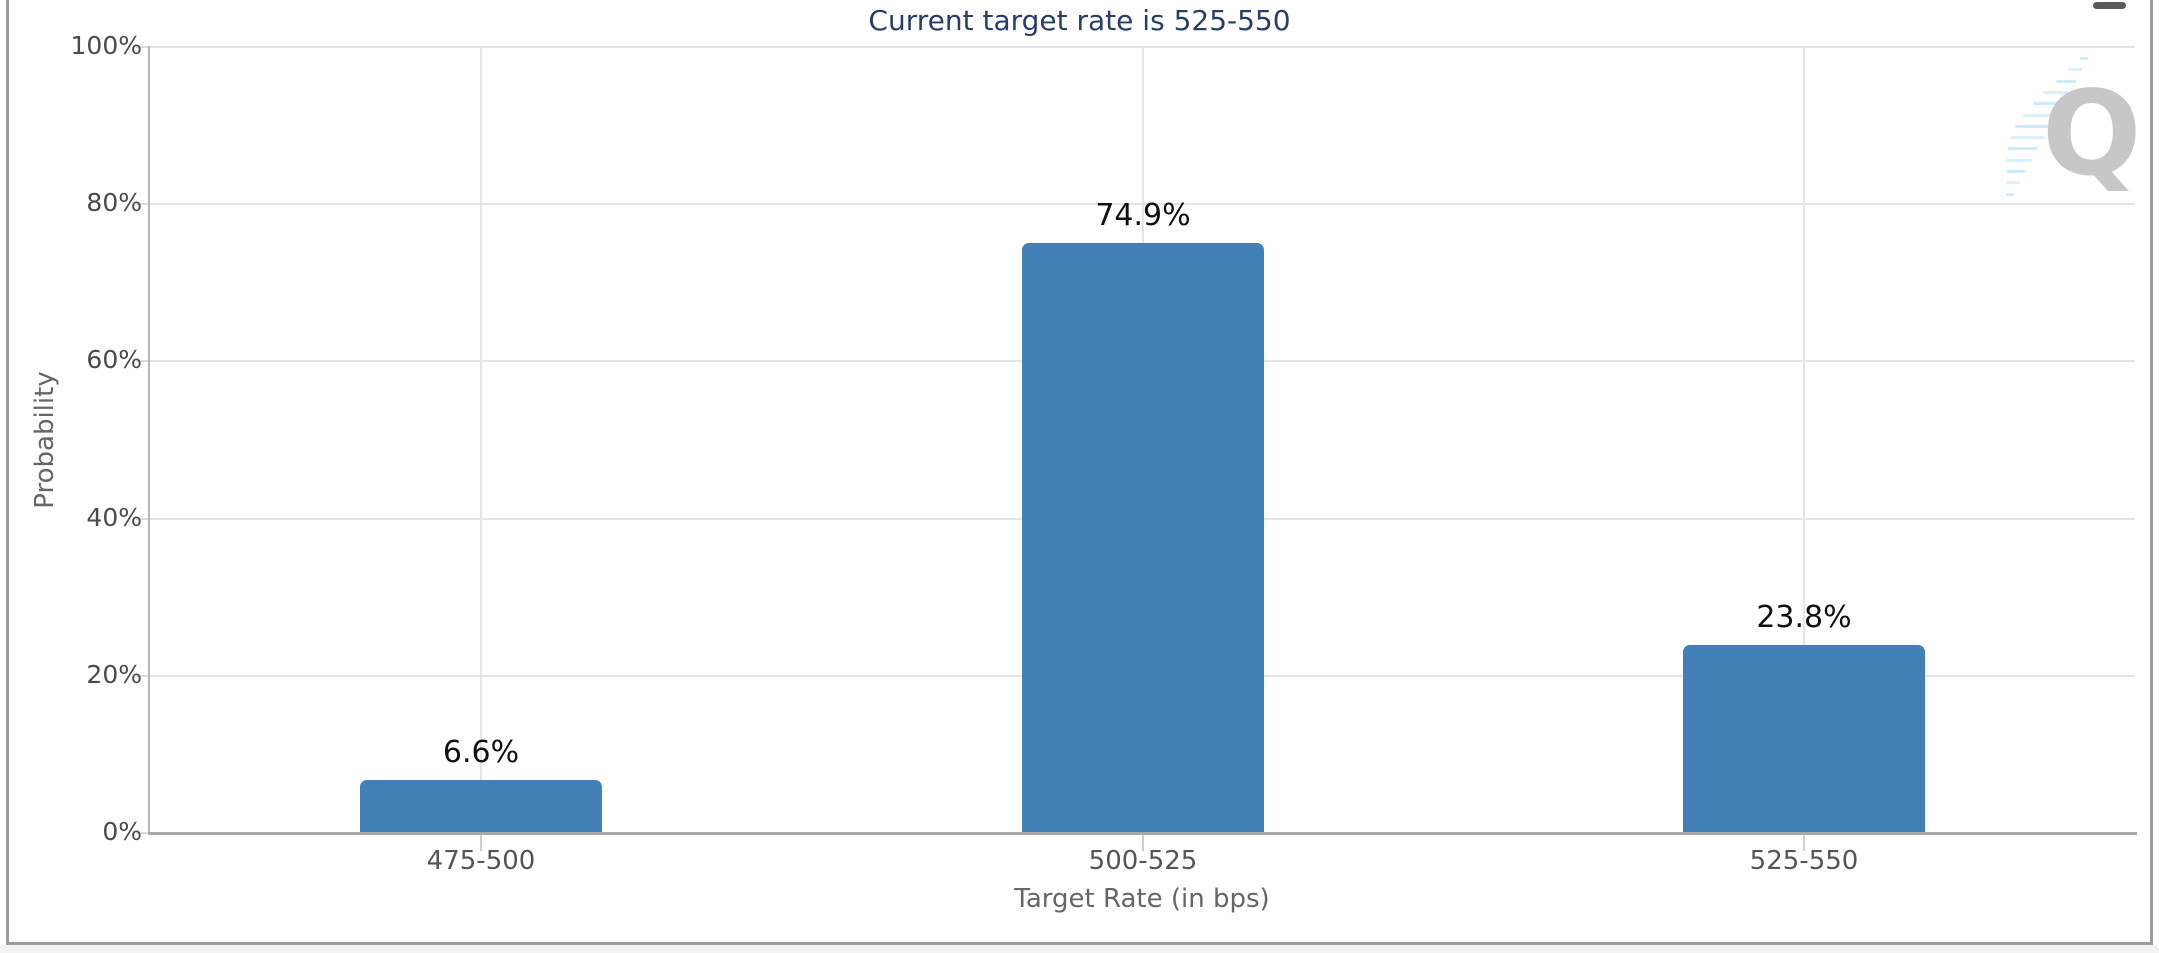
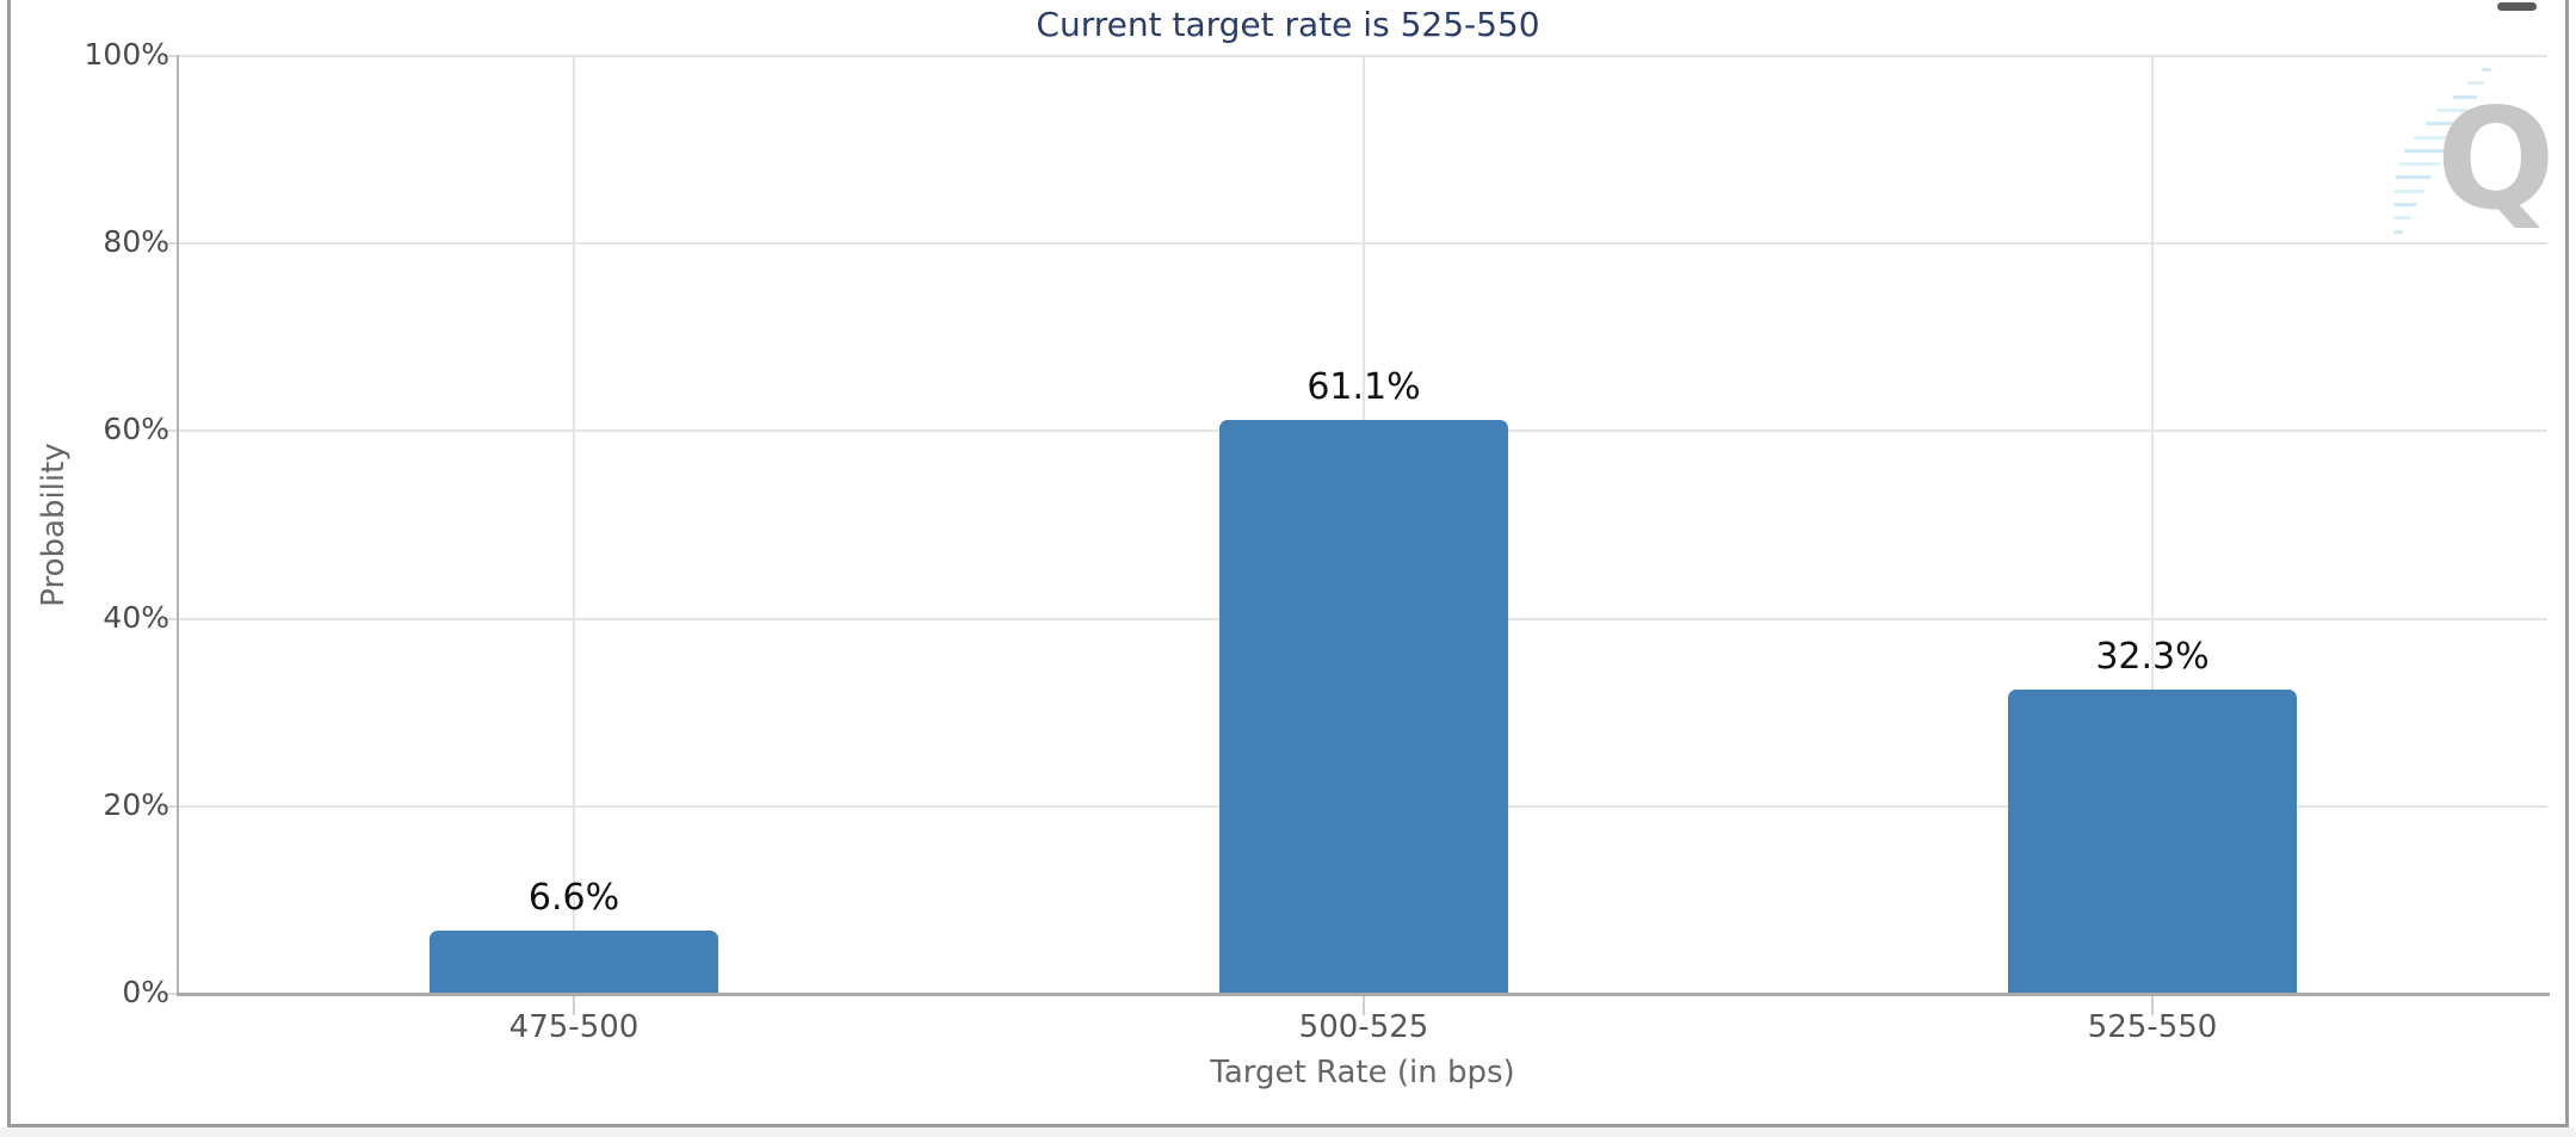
500-525: 74.9% -> 61.1%
525-550: 23.8% -> 32.3%
